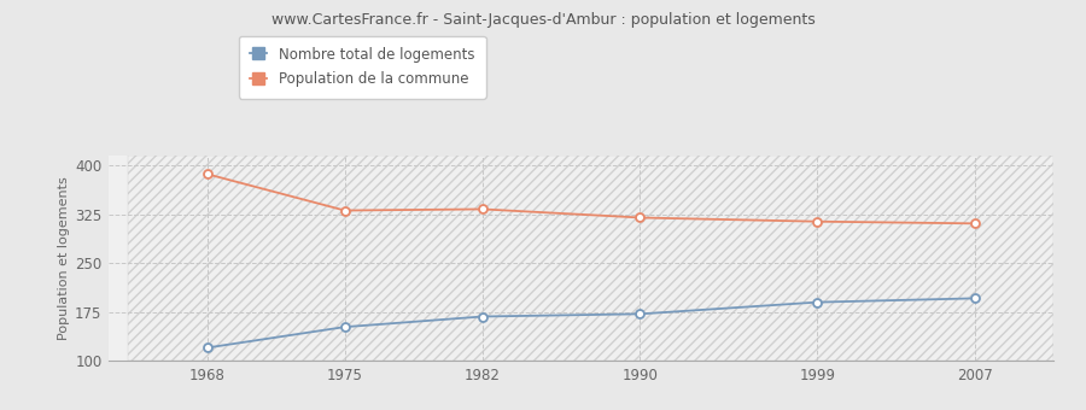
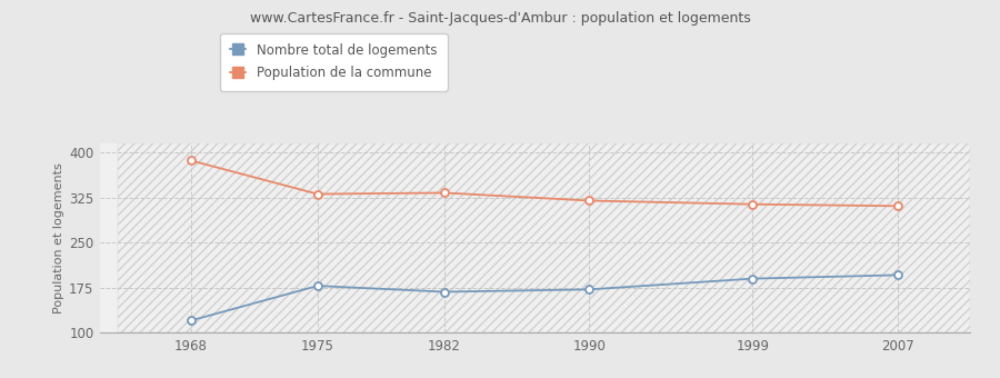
Nombre total de logements/1975: 152 -> 178
